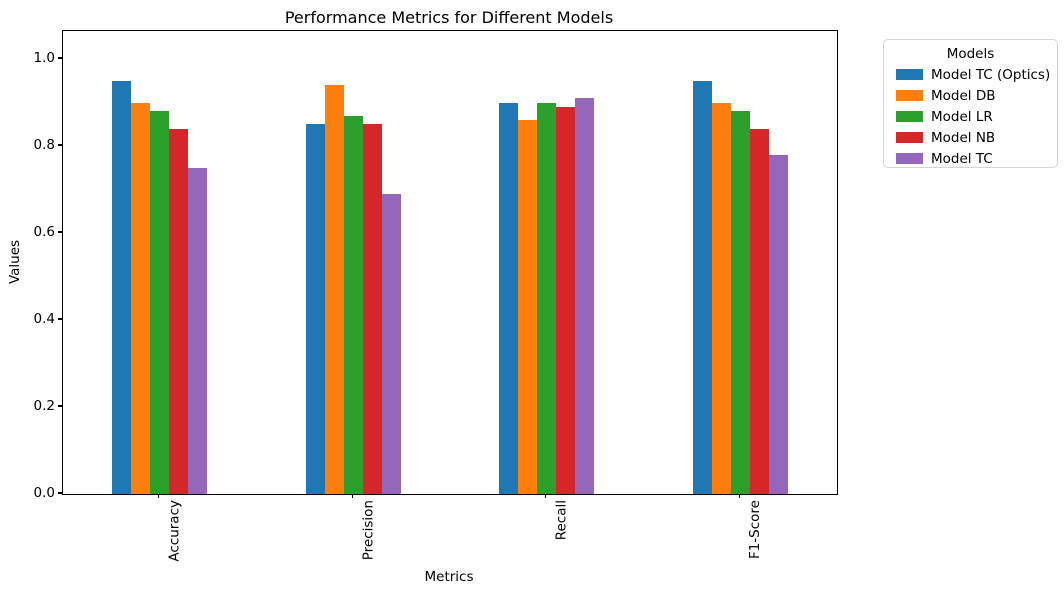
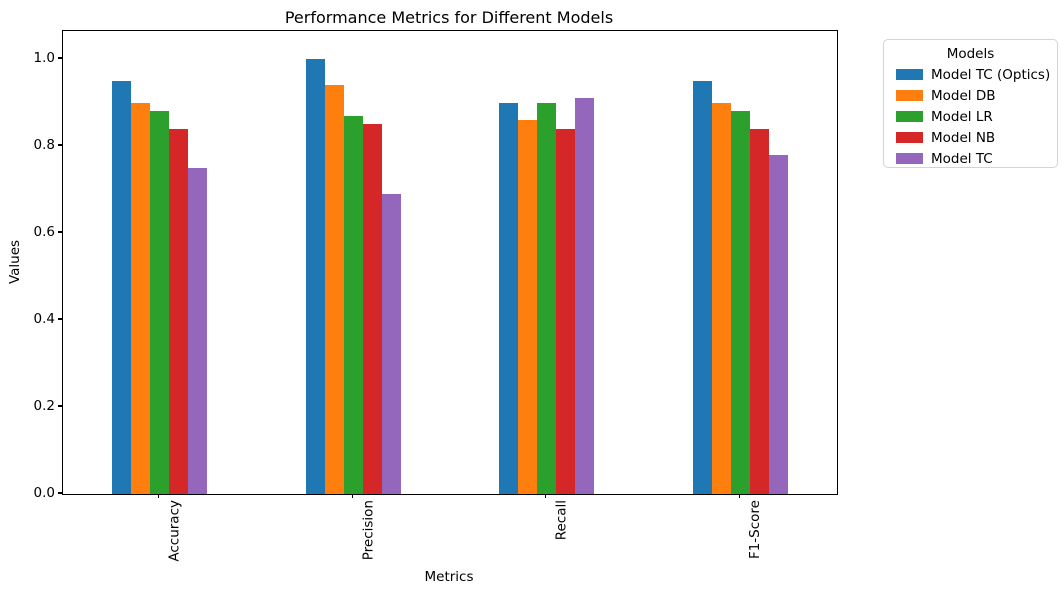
Model TC (Optics)/Precision: 0.85 -> 1.00
Model NB/Recall: 0.89 -> 0.84
